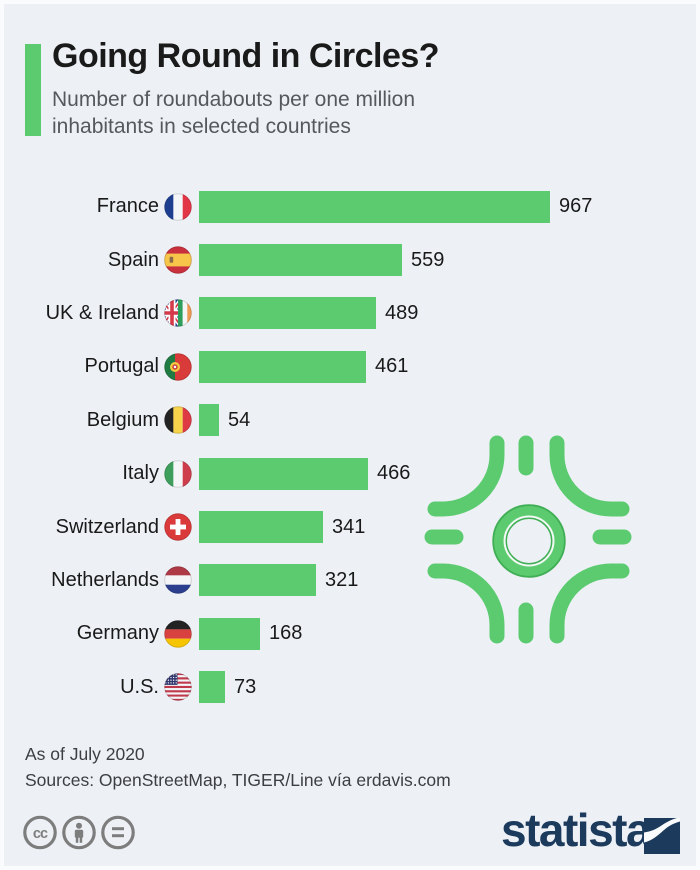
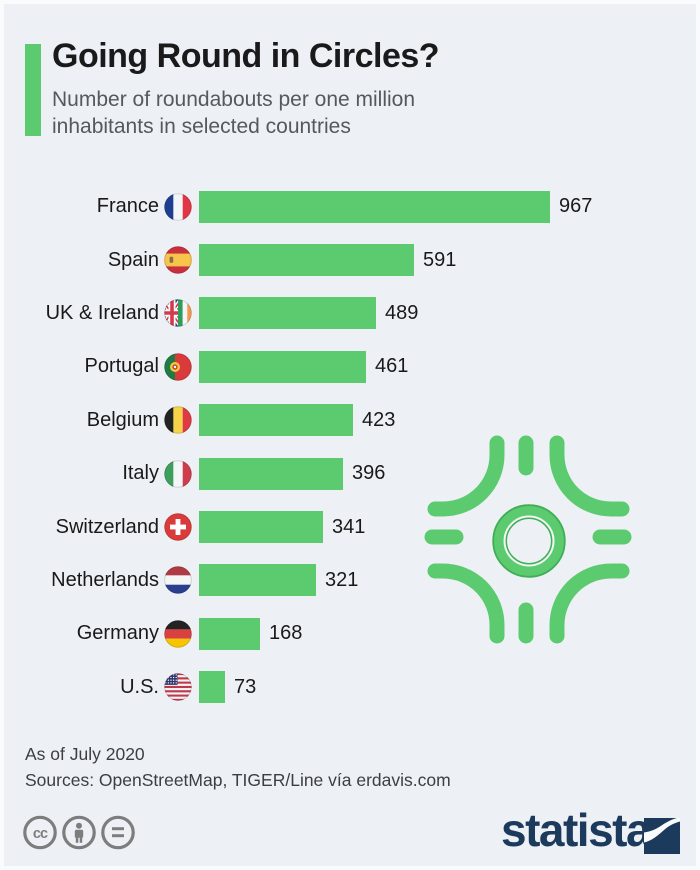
Spain: 559 -> 591
Belgium: 54 -> 423
Italy: 466 -> 396
